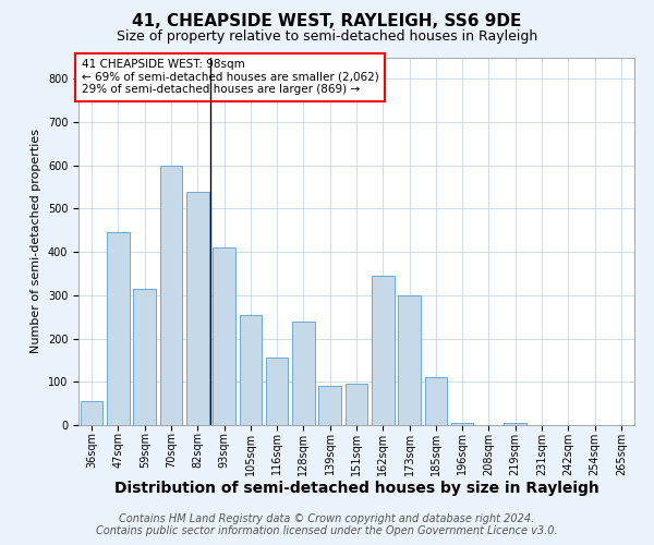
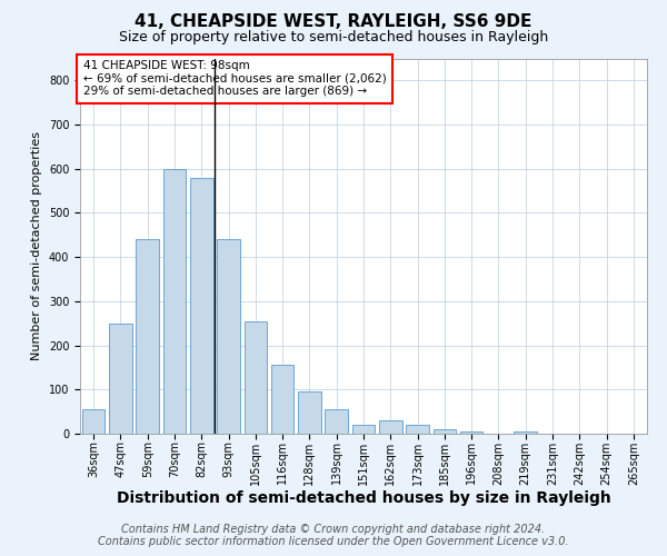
47sqm: 445 -> 250
59sqm: 315 -> 440
82sqm: 540 -> 580
93sqm: 410 -> 440
128sqm: 240 -> 95
139sqm: 90 -> 55
151sqm: 95 -> 20
162sqm: 345 -> 30
173sqm: 300 -> 20
185sqm: 110 -> 10
